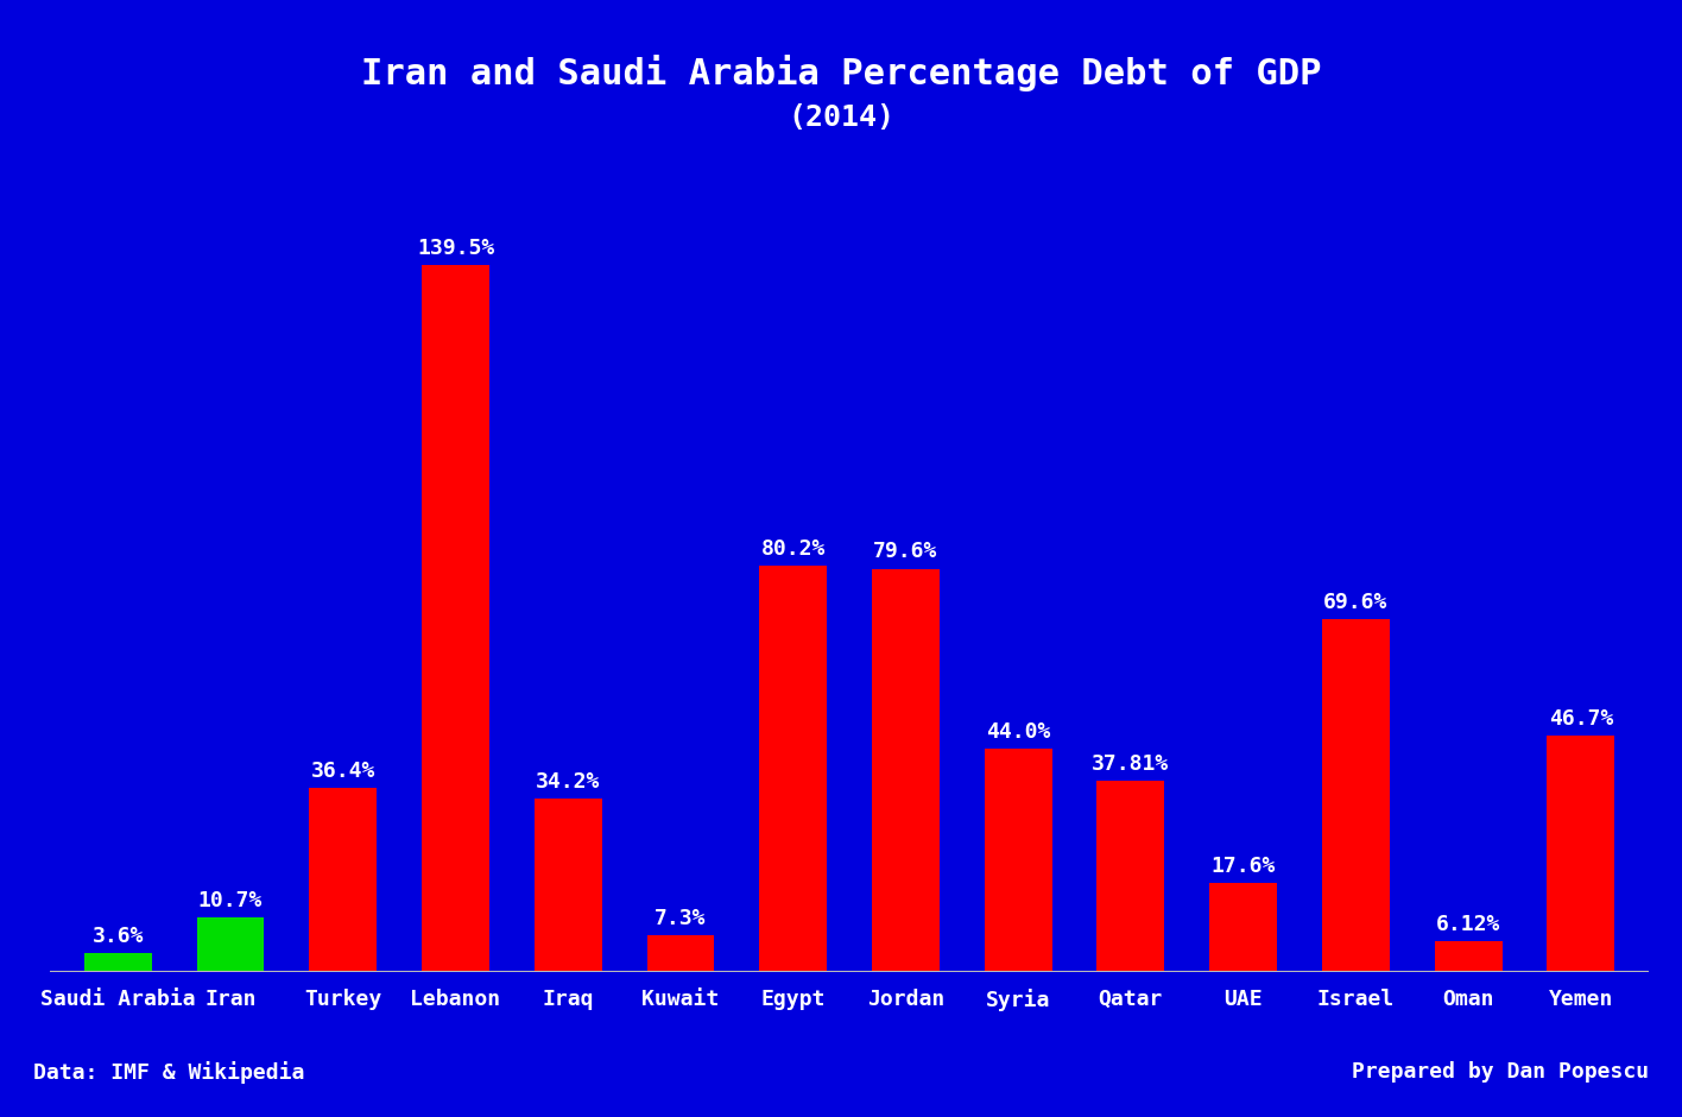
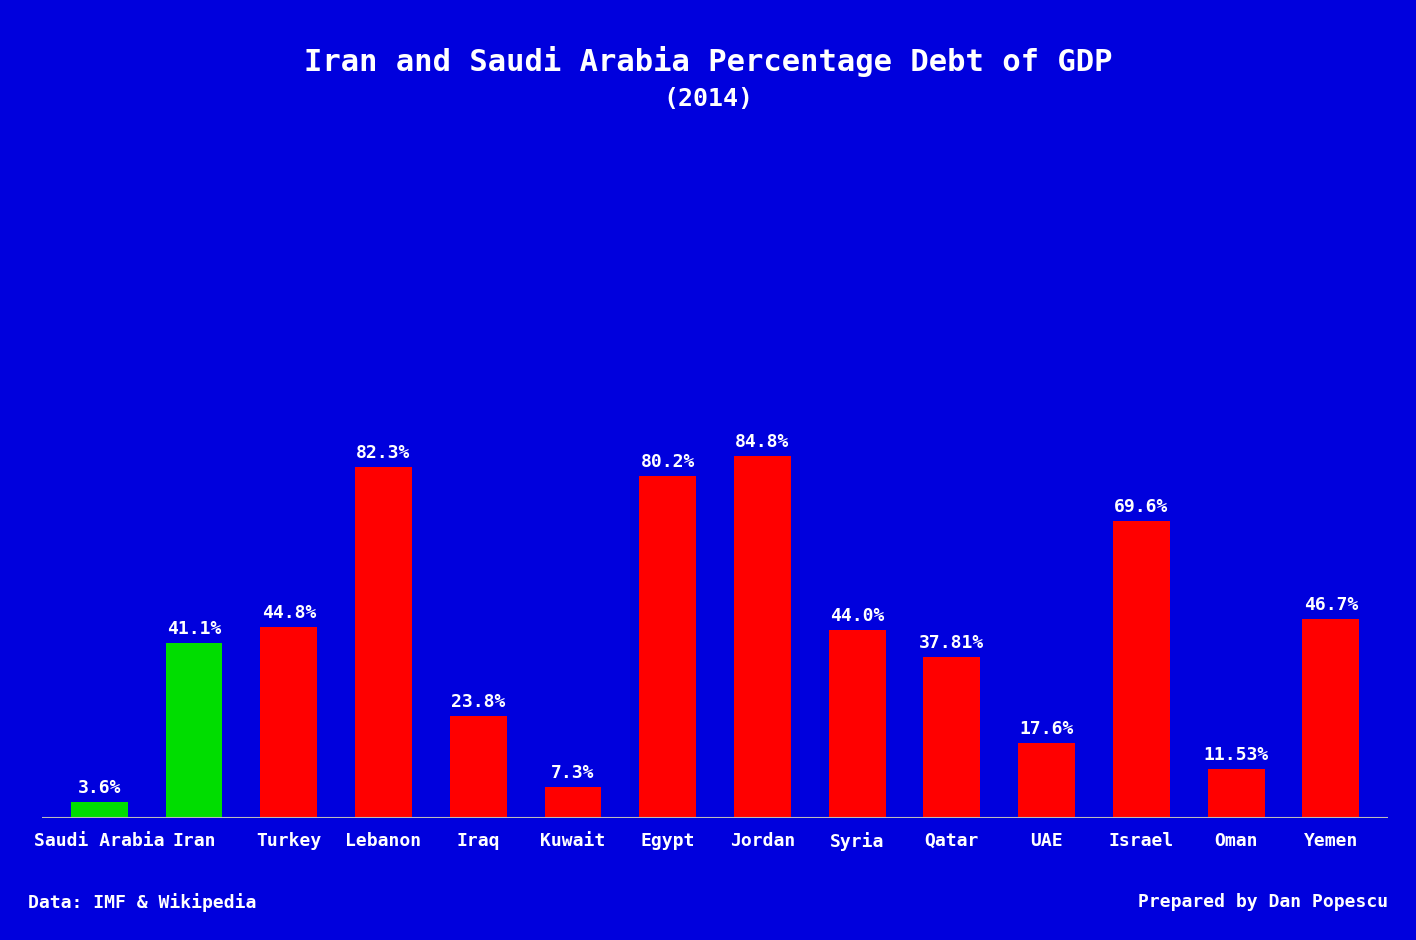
Iran: 10.7% -> 41.1%
Turkey: 36.4% -> 44.8%
Lebanon: 139.5% -> 82.3%
Iraq: 34.2% -> 23.8%
Jordan: 79.6% -> 84.8%
Oman: 6.12% -> 11.53%
